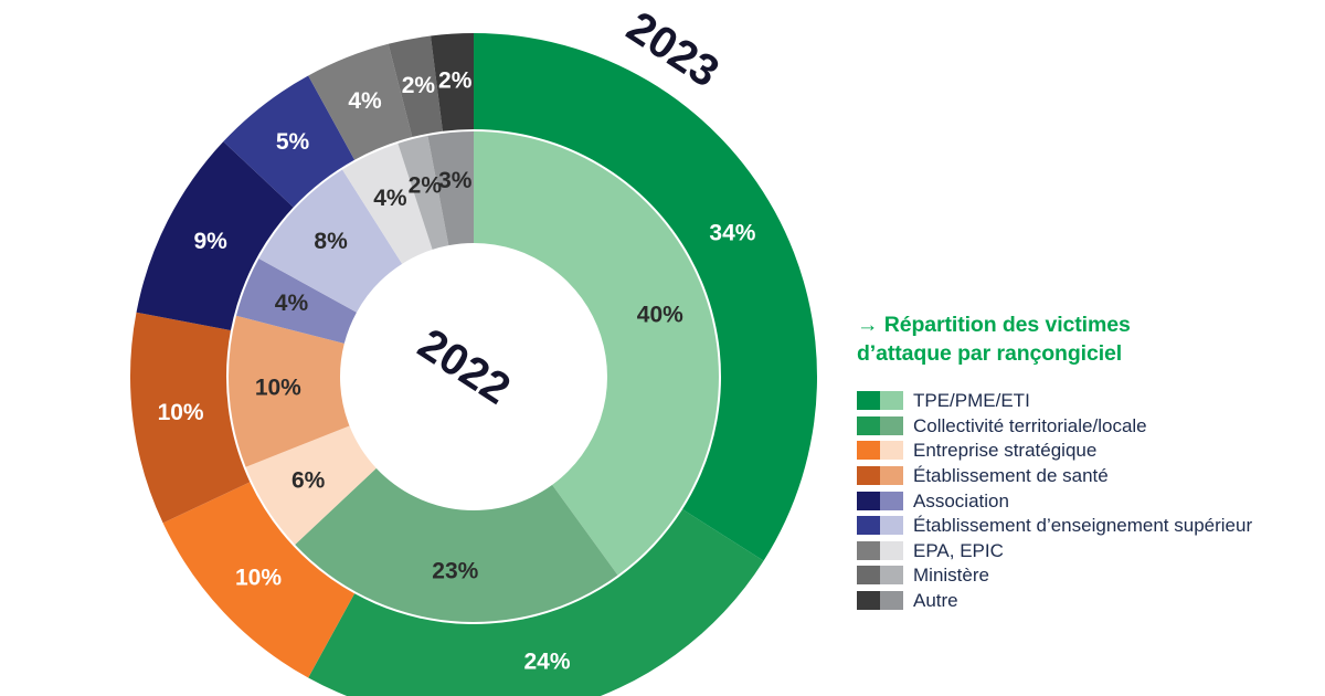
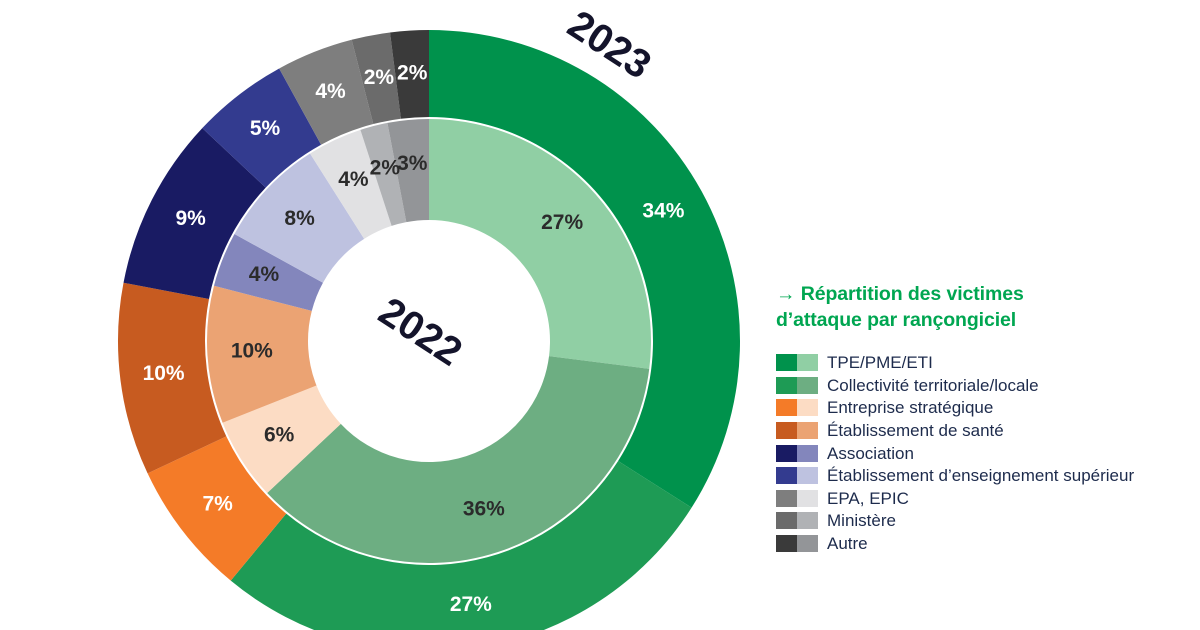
2022/TPE/PME/ETI: 40% -> 27%
2023/Collectivité territoriale/locale: 24% -> 27%
2022/Collectivité territoriale/locale: 23% -> 36%
2023/Entreprise stratégique: 10% -> 7%
